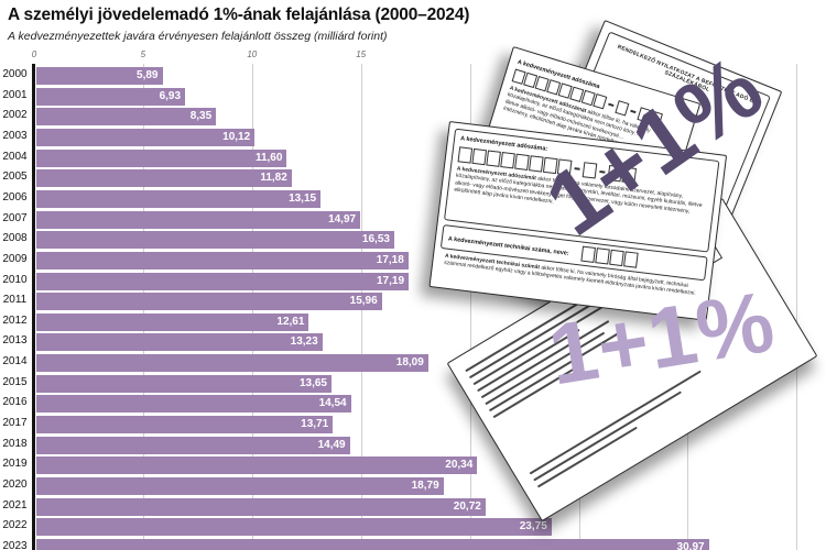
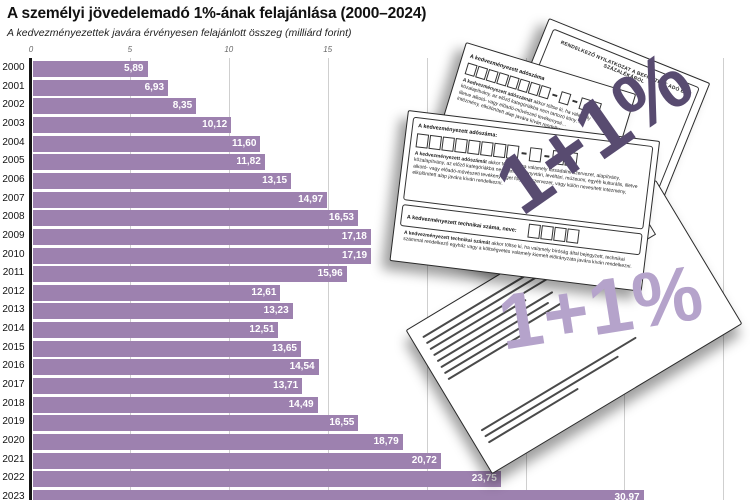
2014: 18,09 -> 12,51
2019: 20,34 -> 16,55
